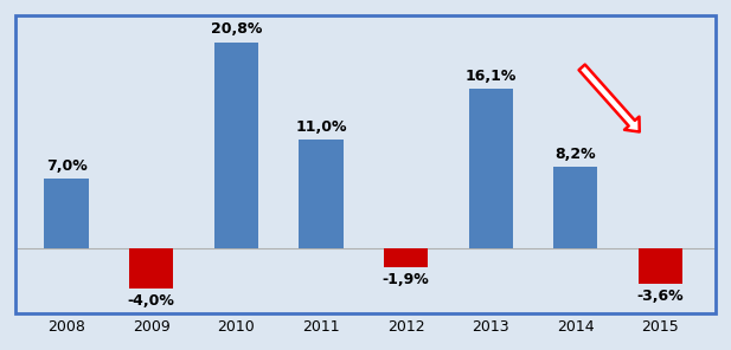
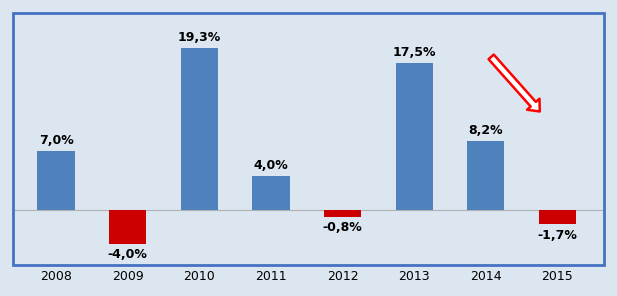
2010: 20,8% -> 19,3%
2011: 11,0% -> 4,0%
2012: -1,9% -> -0,8%
2013: 16,1% -> 17,5%
2015: -3,6% -> -1,7%
